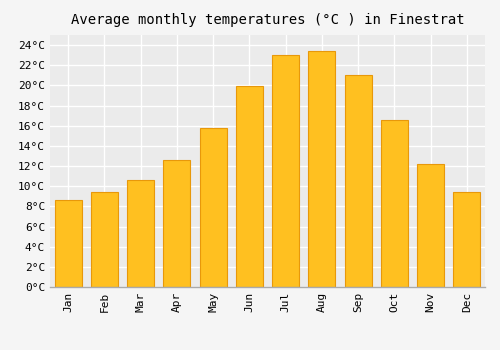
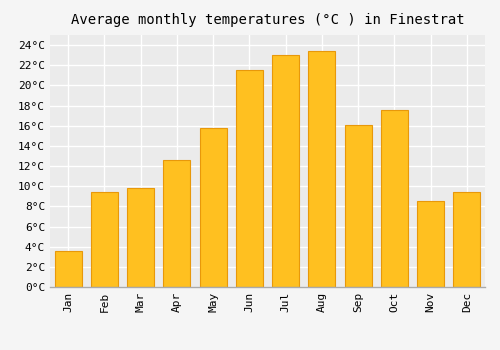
Jan: 8.6°C -> 3.6°C
Mar: 10.6°C -> 9.8°C
Jun: 19.9°C -> 21.5°C
Sep: 21.0°C -> 16.1°C
Oct: 16.6°C -> 17.6°C
Nov: 12.2°C -> 8.5°C
